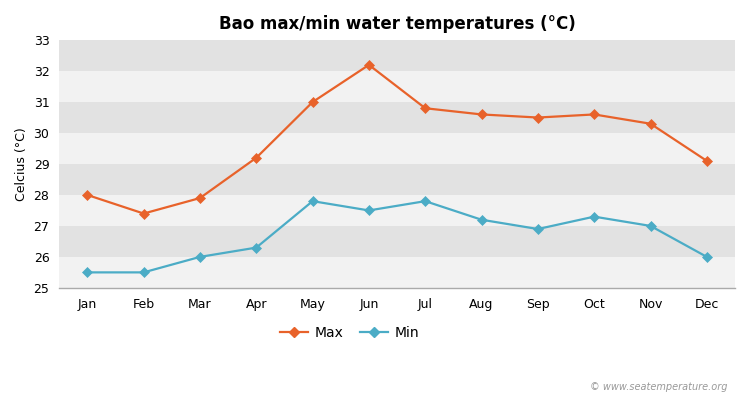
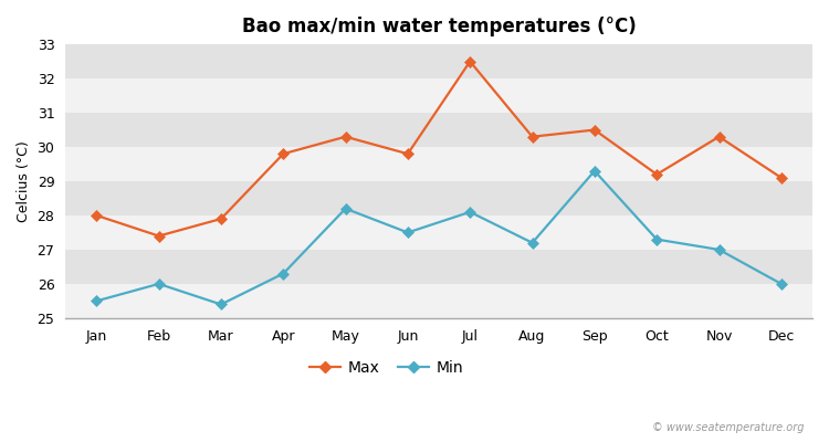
Min/Feb: 25.5 -> 26.0
Min/Mar: 26.0 -> 25.4
Max/Apr: 29.2 -> 29.8
Max/May: 31.0 -> 30.3
Min/May: 27.8 -> 28.2
Max/Jun: 32.2 -> 29.8
Max/Jul: 30.8 -> 32.5
Min/Jul: 27.8 -> 28.1
Max/Aug: 30.6 -> 30.3
Min/Sep: 26.9 -> 29.3
Max/Oct: 30.6 -> 29.2
